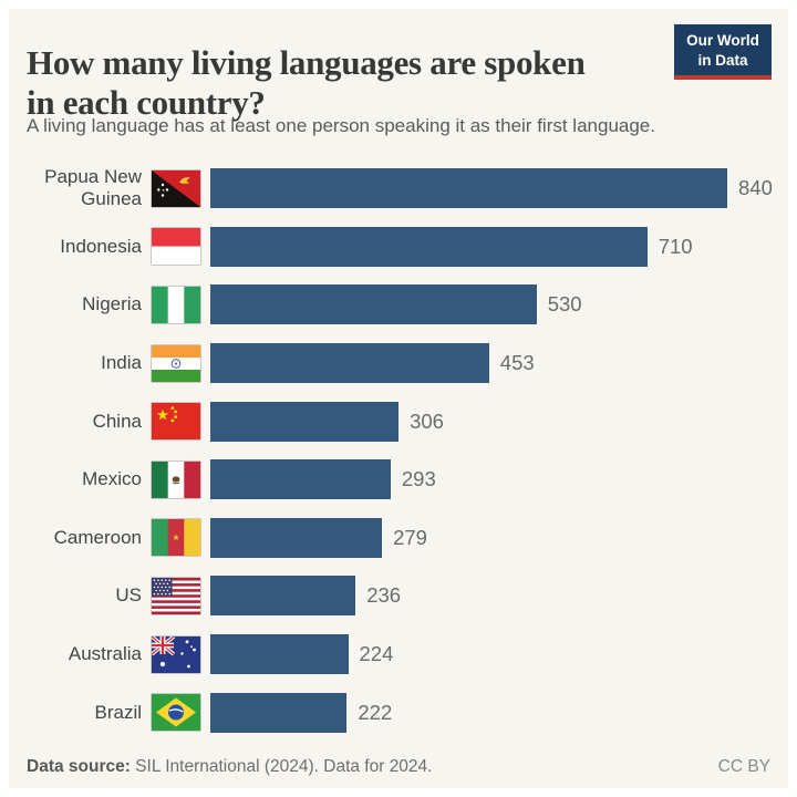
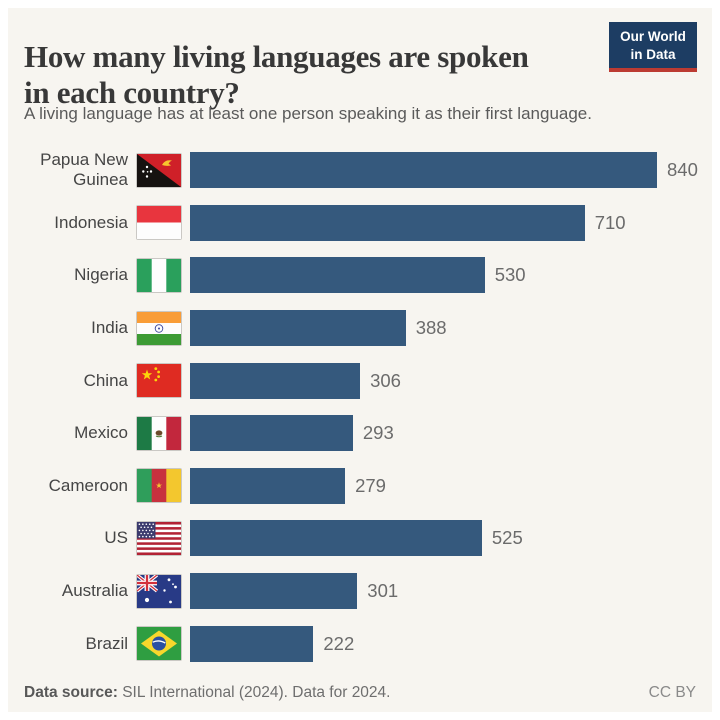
India: 453 -> 388
US: 236 -> 525
Australia: 224 -> 301
